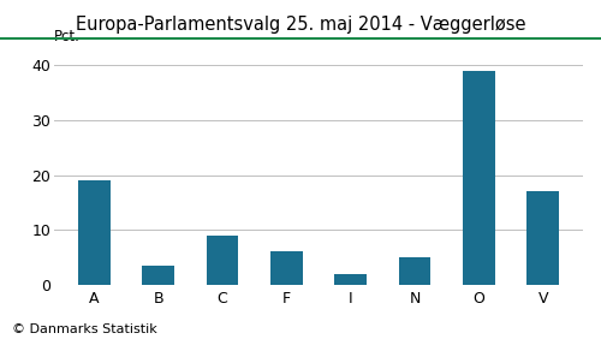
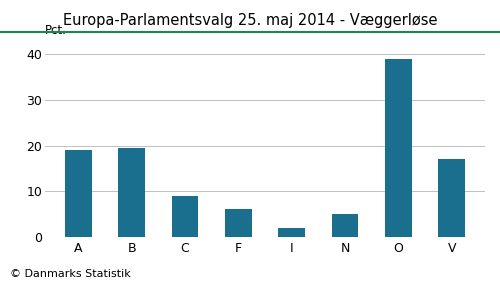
B: 3.5 -> 19.5
